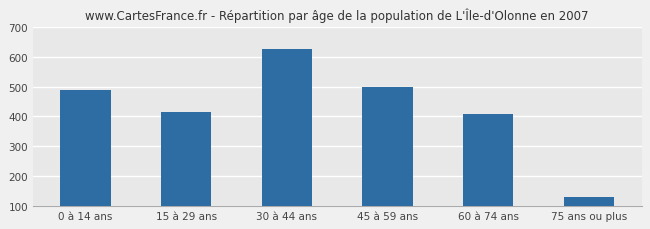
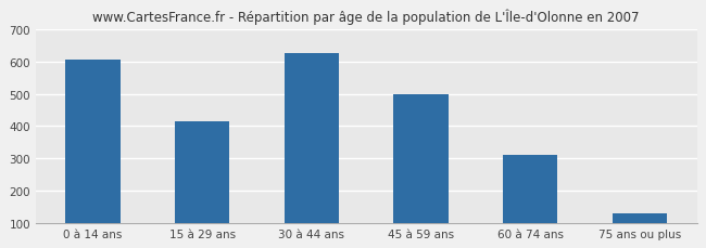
0 à 14 ans: 490 -> 605
60 à 74 ans: 410 -> 312
